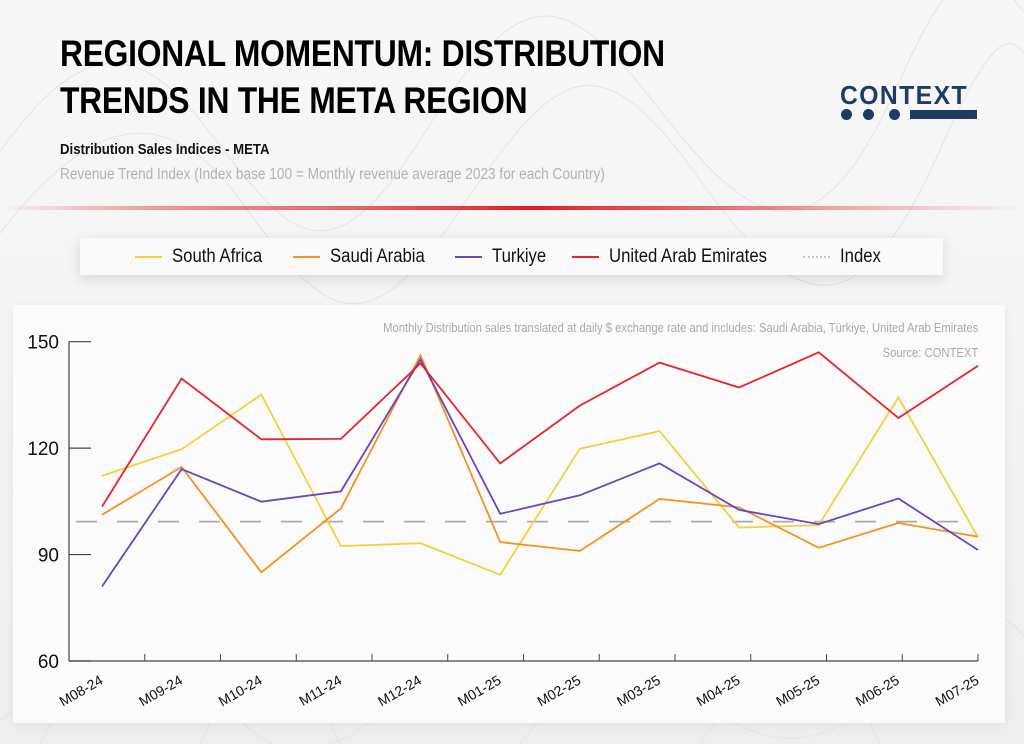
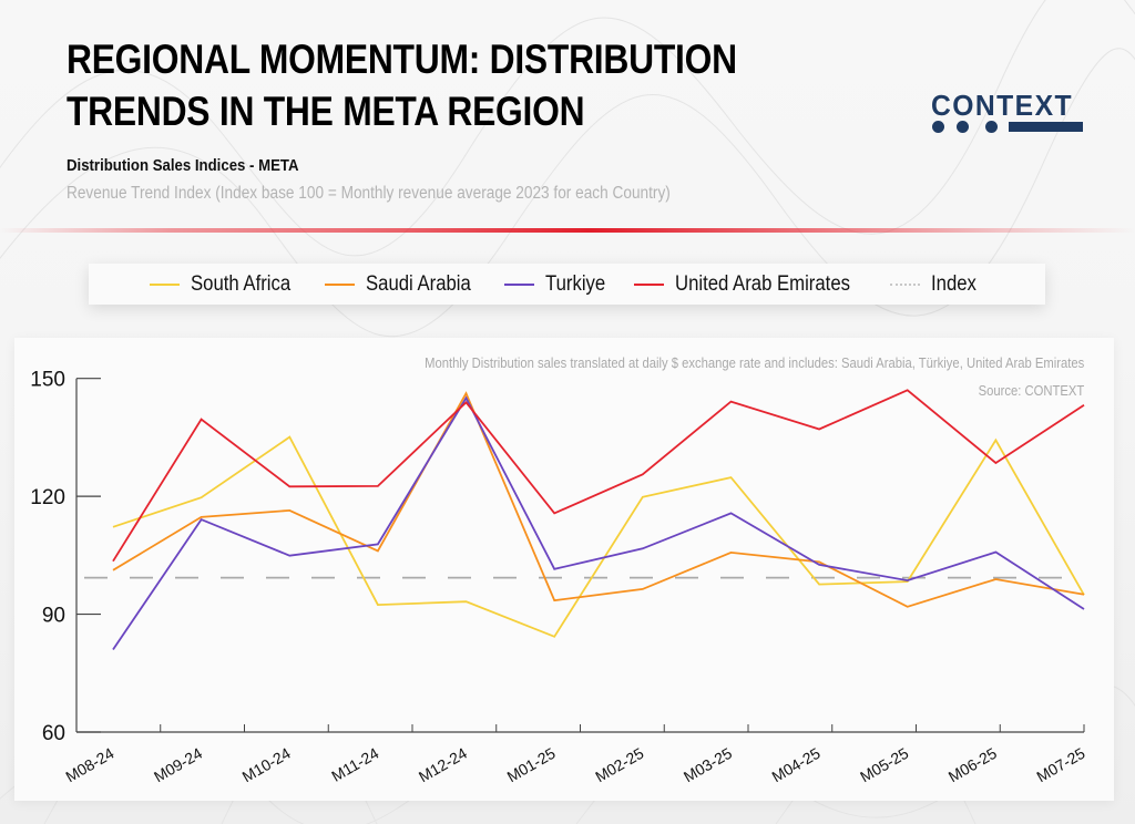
Saudi Arabia/M10-24: 85 -> 116
Saudi Arabia/M11-24: 103 -> 106
Saudi Arabia/M02-25: 91 -> 96
United Arab Emirates/M02-25: 132 -> 126
